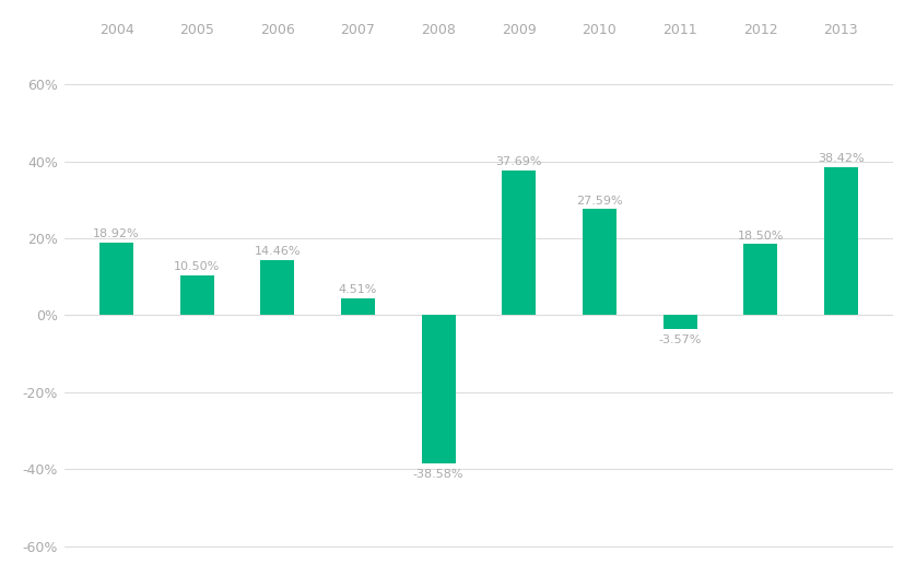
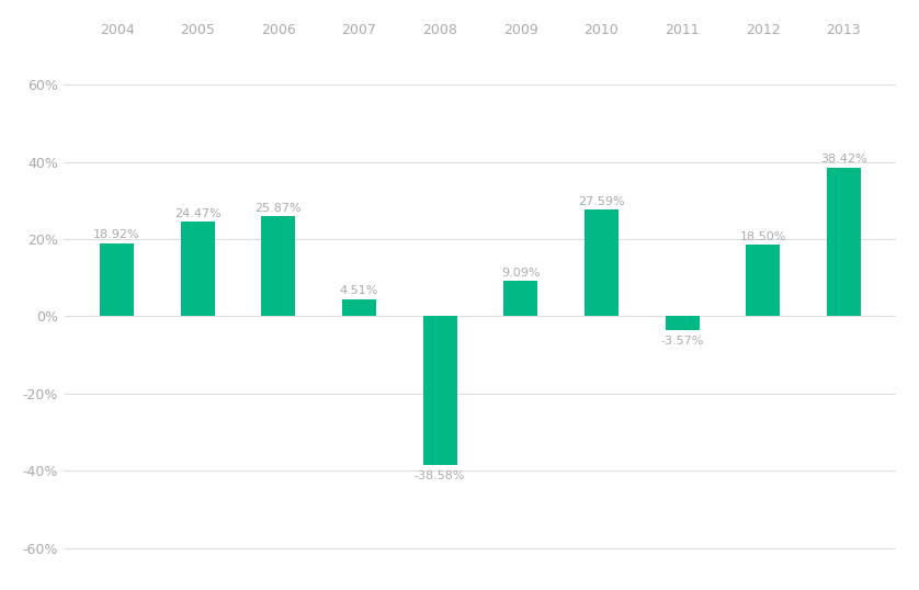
2005: 10.50% -> 24.47%
2006: 14.46% -> 25.87%
2009: 37.69% -> 9.09%
